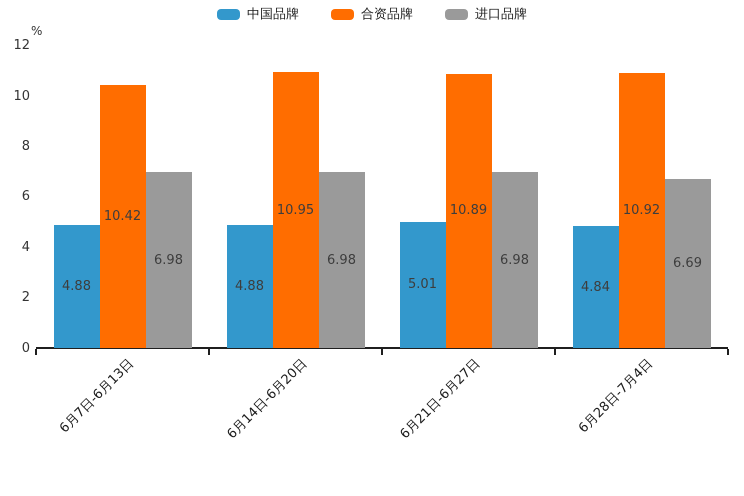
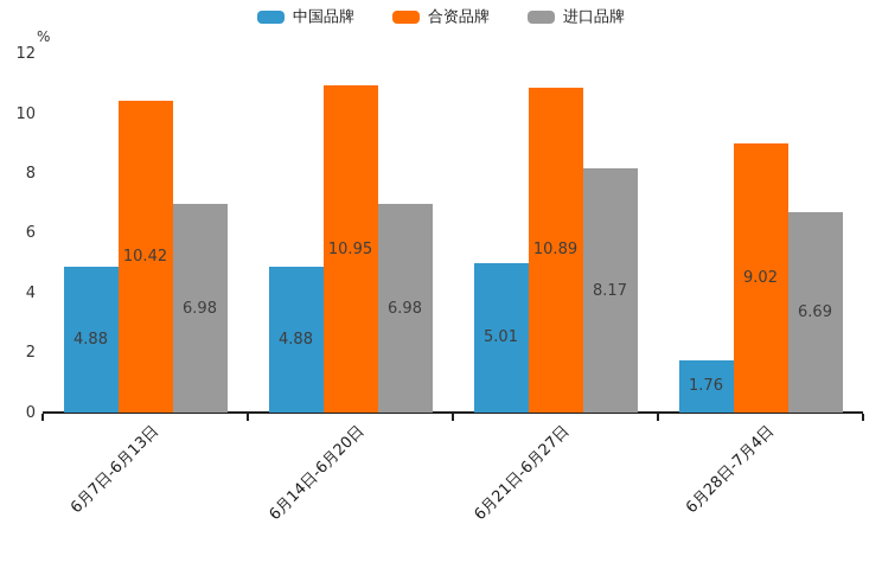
进口品牌/6月21日-6月27日: 6.98 -> 8.17
中国品牌/6月28日-7月4日: 4.84 -> 1.76
合资品牌/6月28日-7月4日: 10.92 -> 9.02
